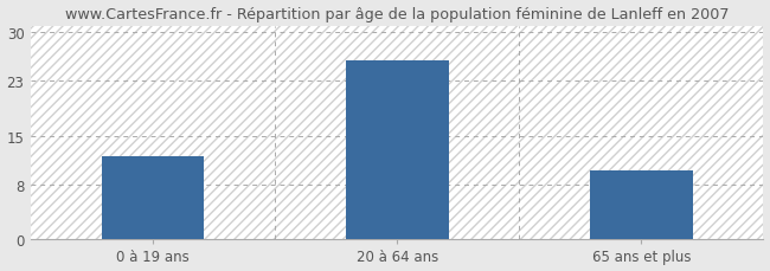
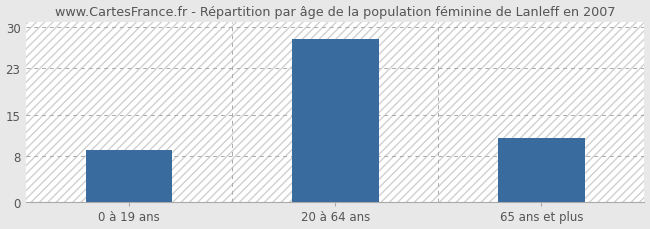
0 à 19 ans: 12 -> 9
20 à 64 ans: 26 -> 28
65 ans et plus: 10 -> 11
